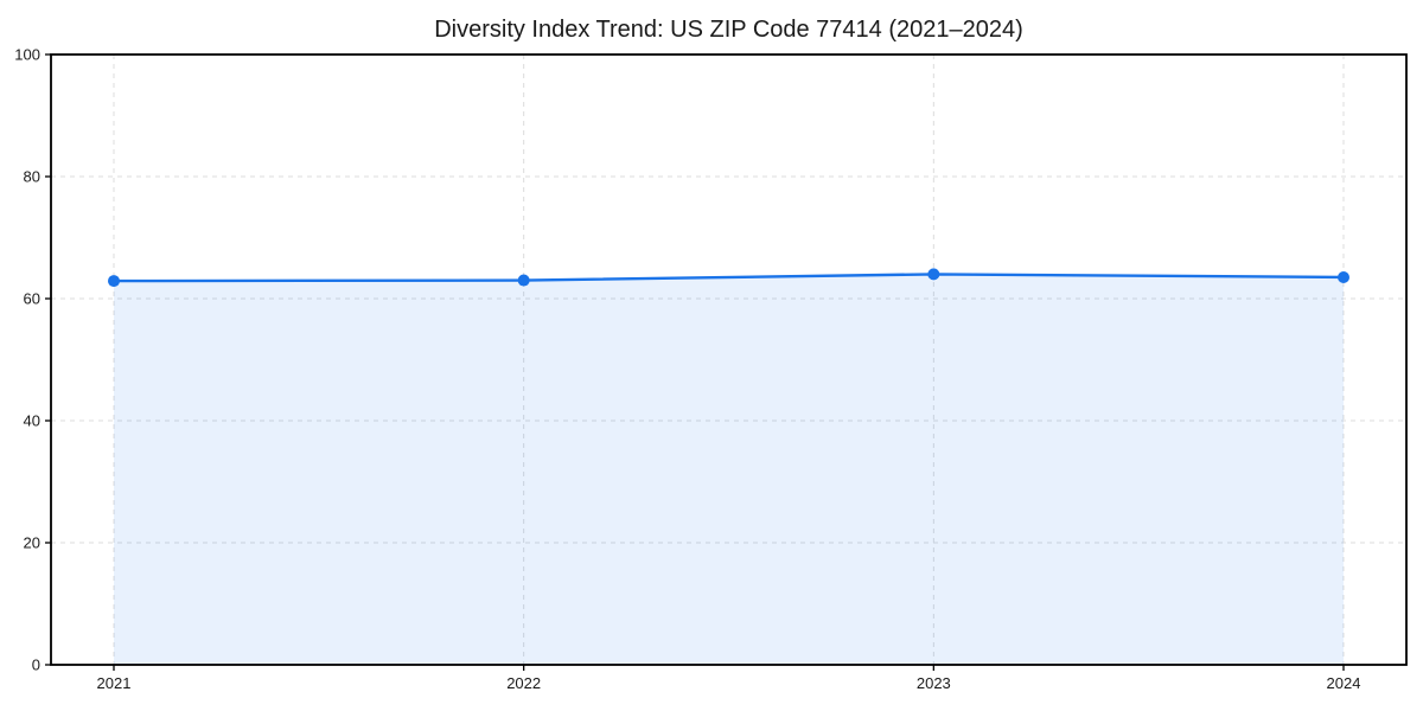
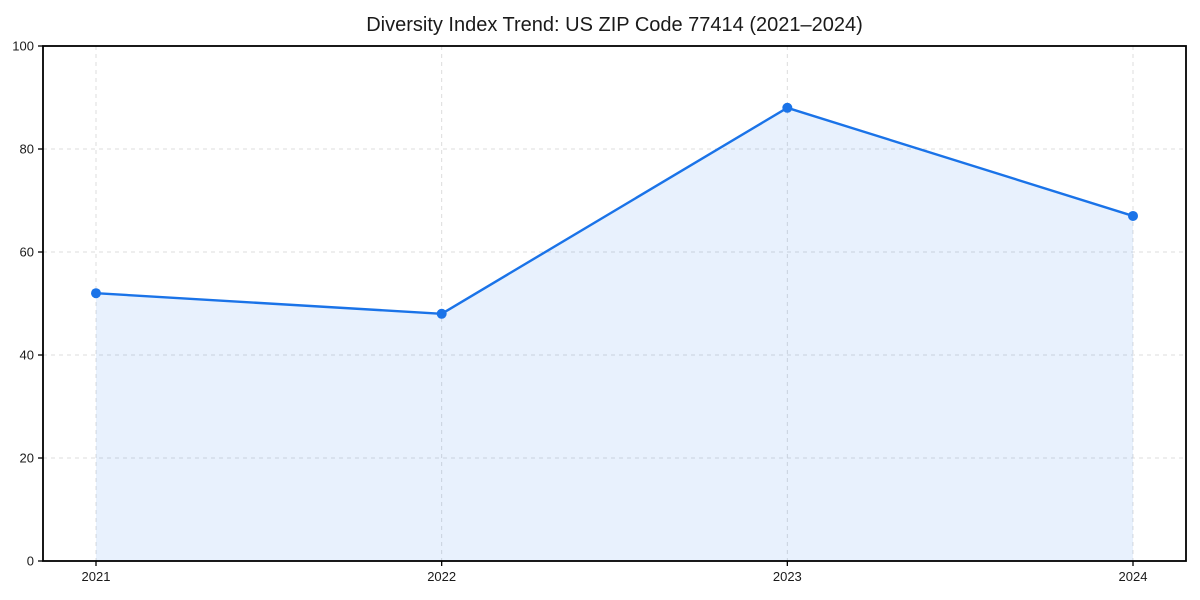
2021: 63 -> 52
2022: 63 -> 48
2023: 64 -> 88
2024: 64 -> 67
